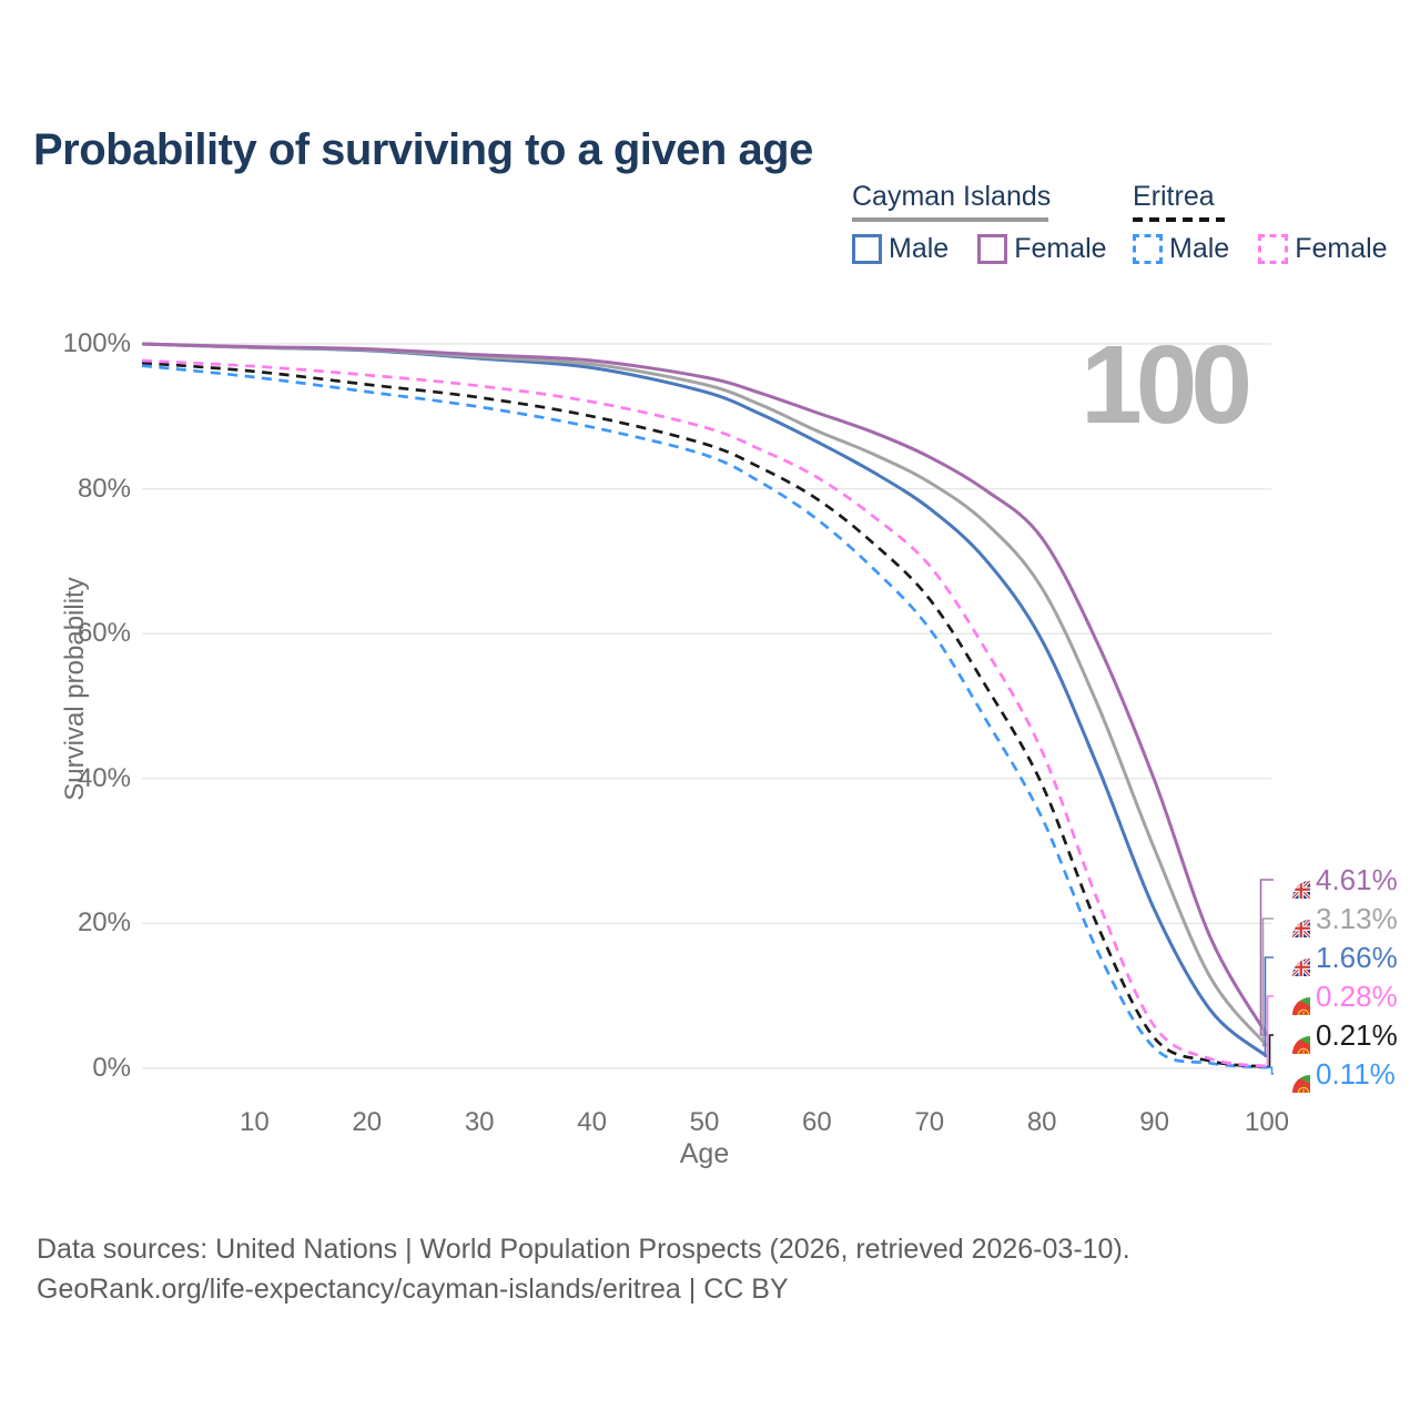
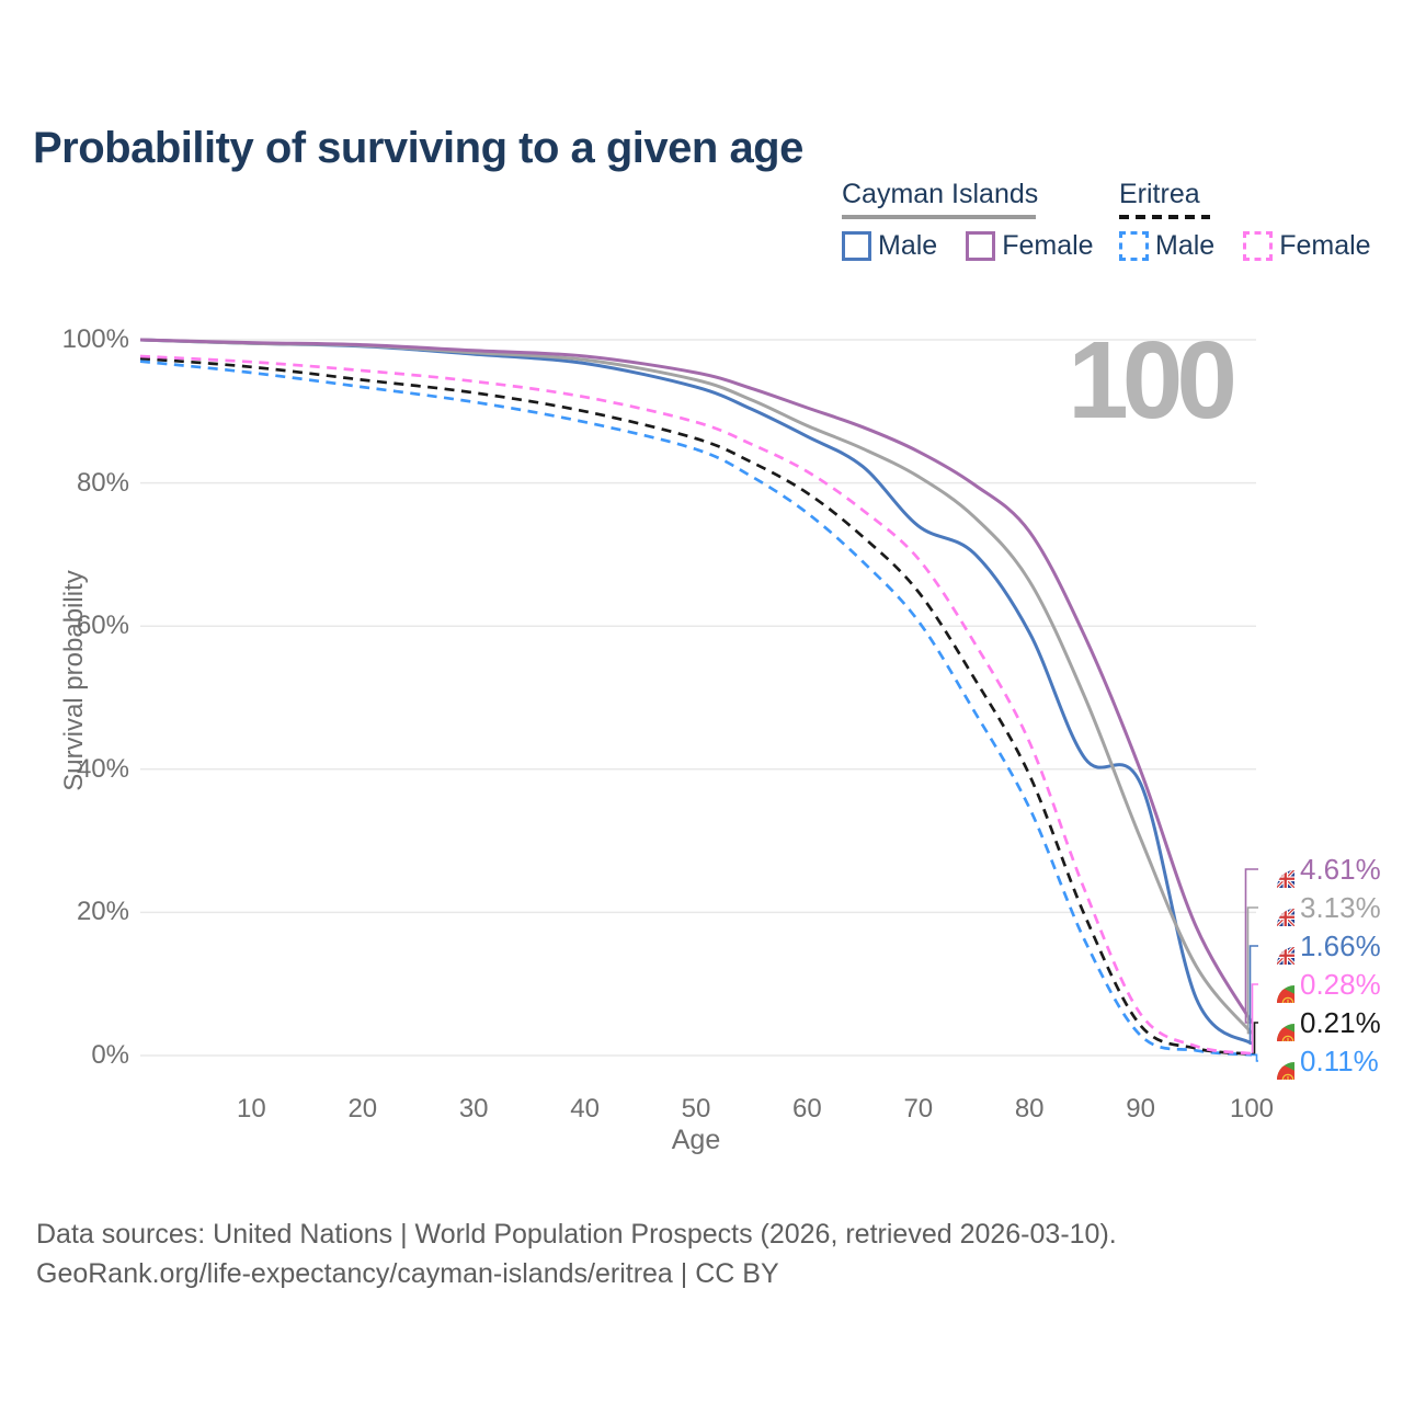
Cayman Islands Male/70: 77% -> 74%
Cayman Islands Male/90: 22% -> 38%
